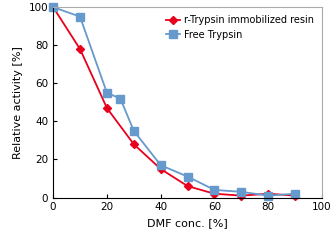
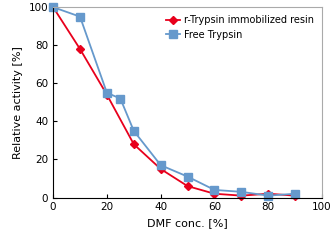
r-Trypsin immobilized resin/20: 47 -> 54
